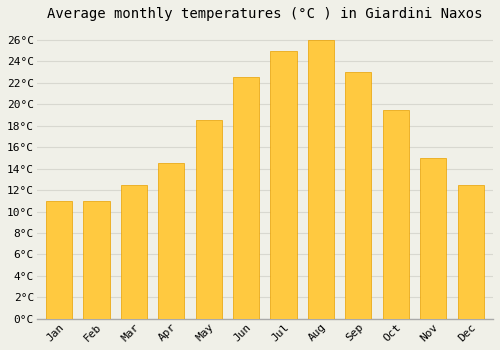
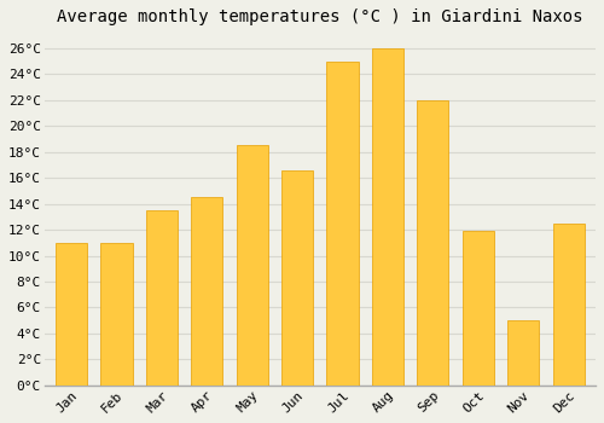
Mar: 12.5°C -> 13.5°C
Jun: 22.5°C -> 16.6°C
Sep: 23.0°C -> 22.0°C
Oct: 19.5°C -> 11.9°C
Nov: 15.0°C -> 5.0°C
